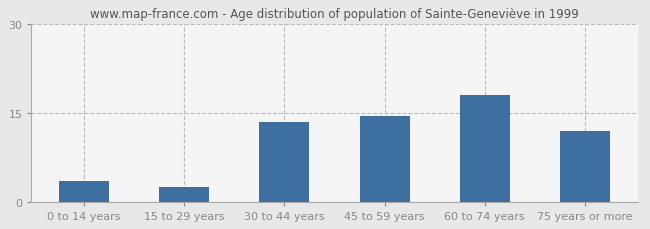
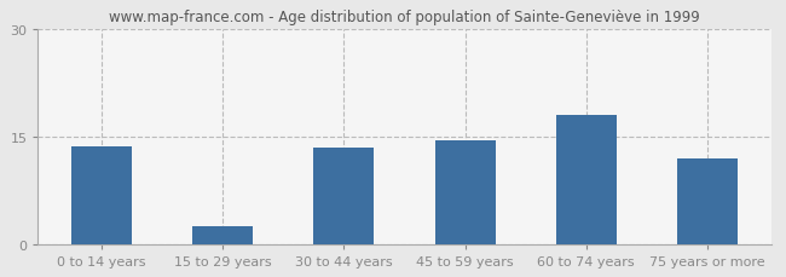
0 to 14 years: 3.5 -> 13.6
